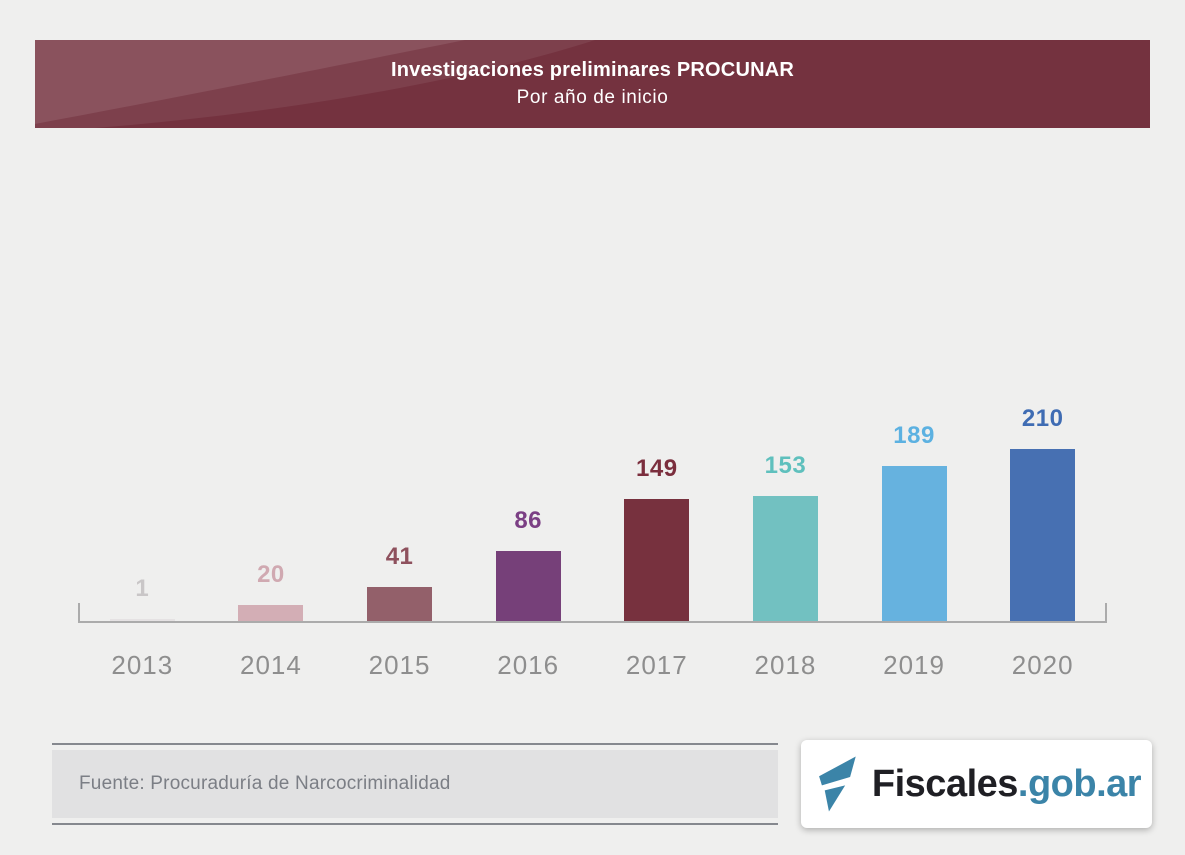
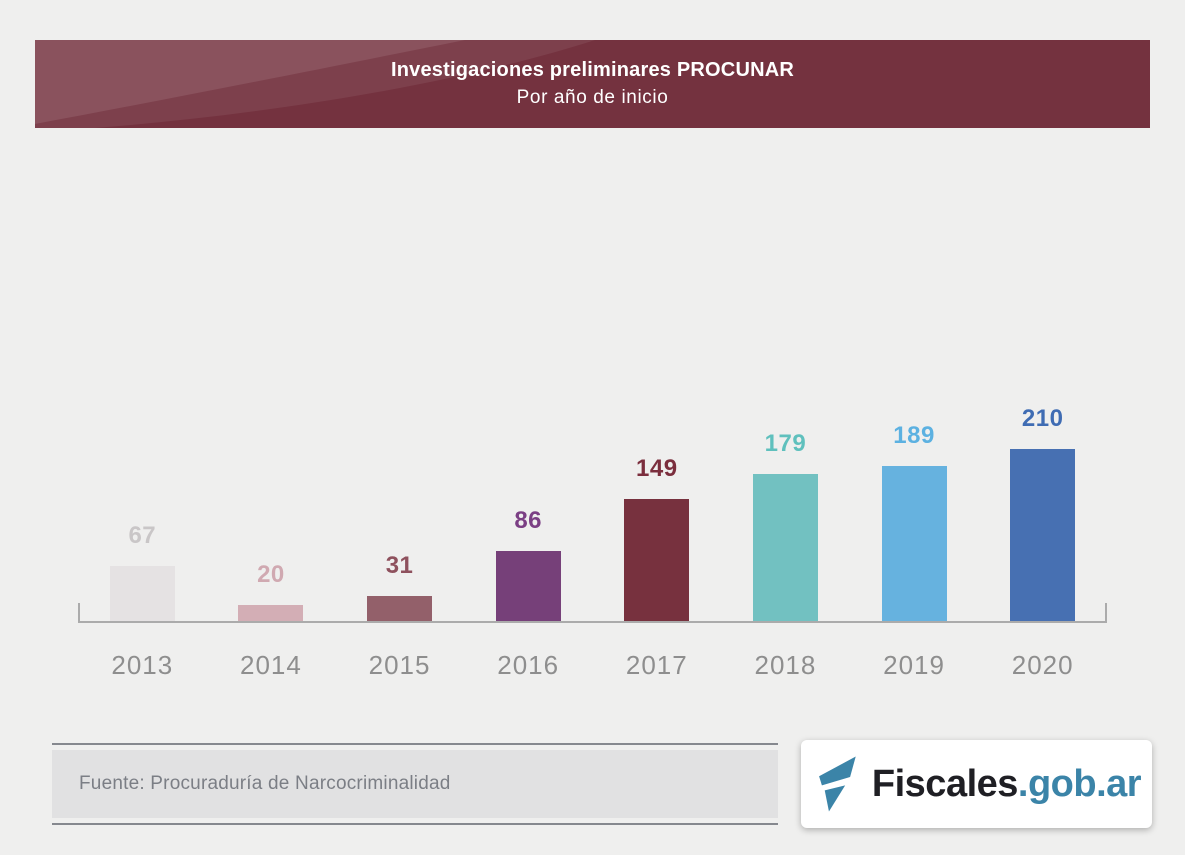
2013: 1 -> 67
2015: 41 -> 31
2018: 153 -> 179
